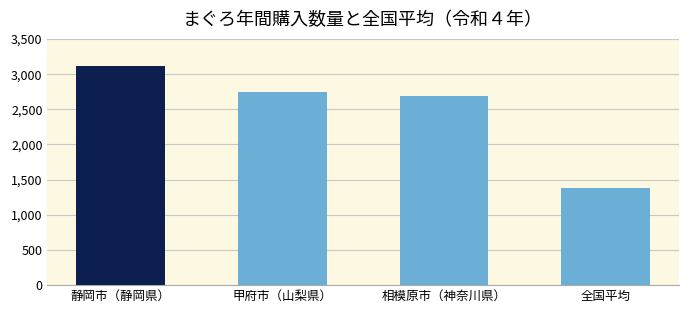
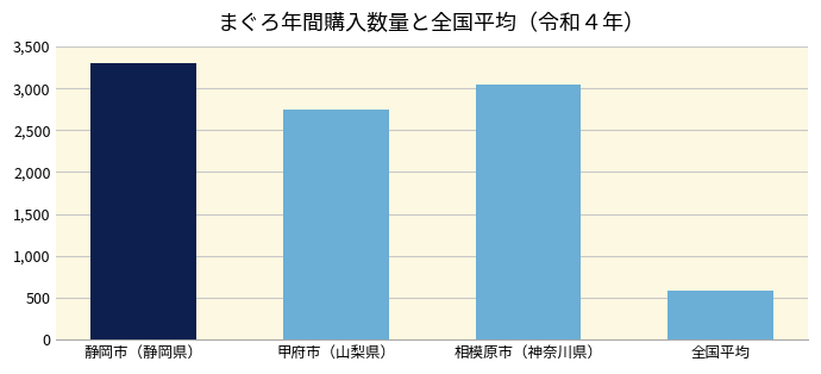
静岡市（静岡県）: 3,120 -> 3,300
相模原市（神奈川県）: 2,690 -> 3,040
全国平均: 1,380 -> 580
